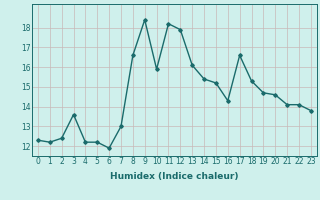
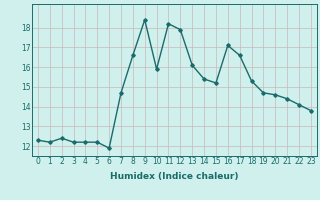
3: 13.6 -> 12.2
7: 13.0 -> 14.7
16: 14.3 -> 17.1
21: 14.1 -> 14.4
